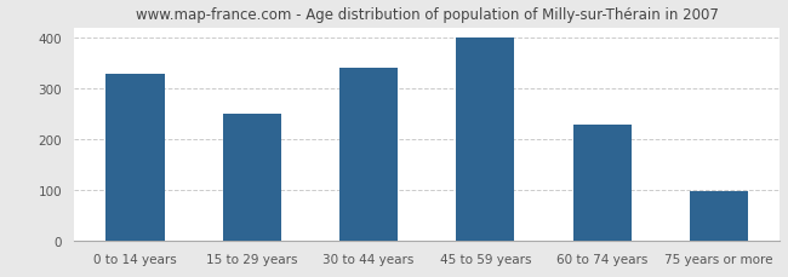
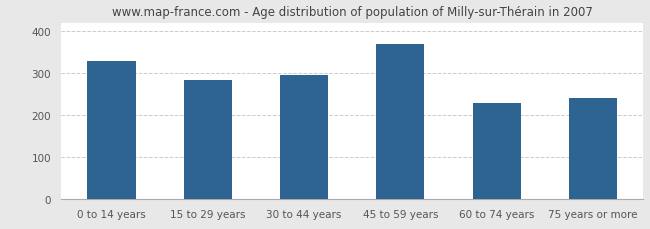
15 to 29 years: 250 -> 285
30 to 44 years: 342 -> 295
45 to 59 years: 400 -> 370
75 years or more: 97 -> 240
